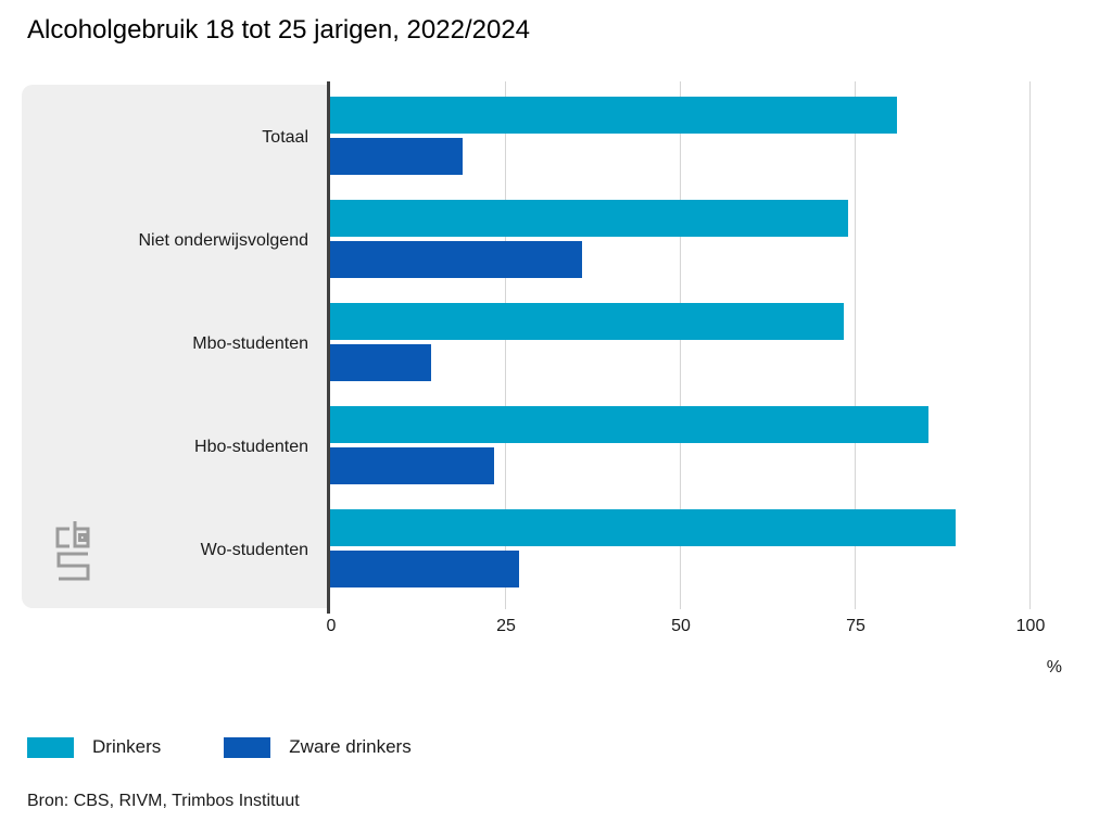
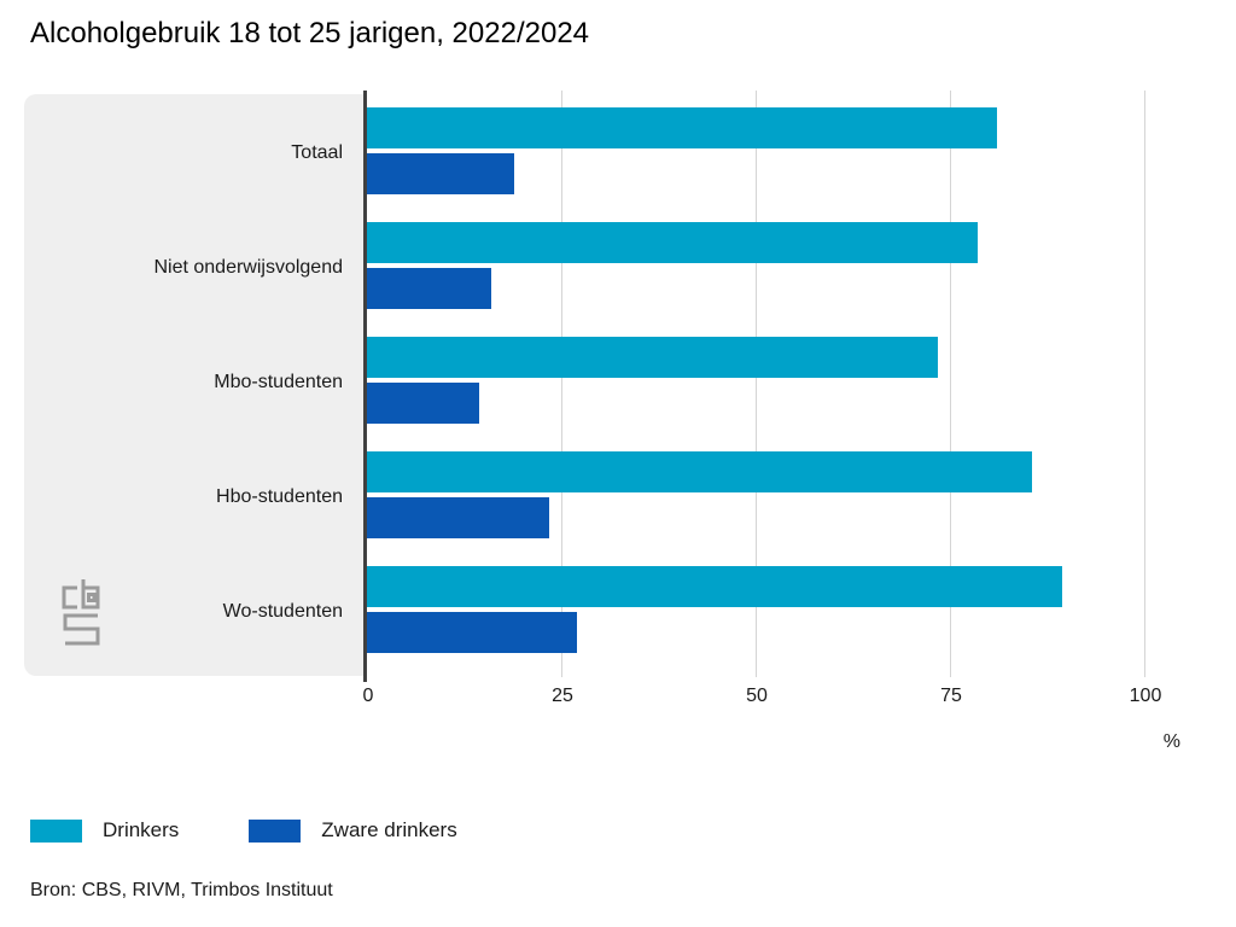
Drinkers/Niet onderwijsvolgend: 74 -> 78
Zware drinkers/Niet onderwijsvolgend: 36 -> 16
